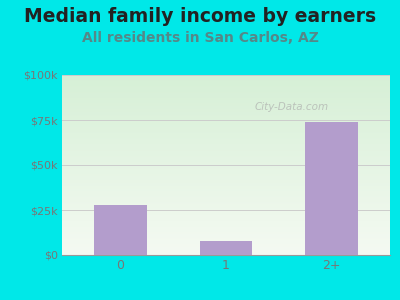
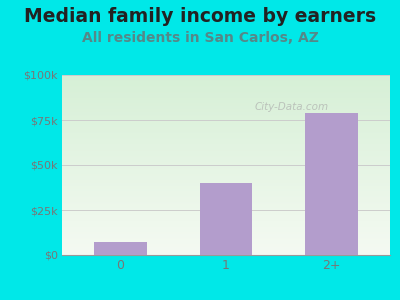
0: $28k -> $8k
1: $8k -> $40k
2+: $74k -> $79k
